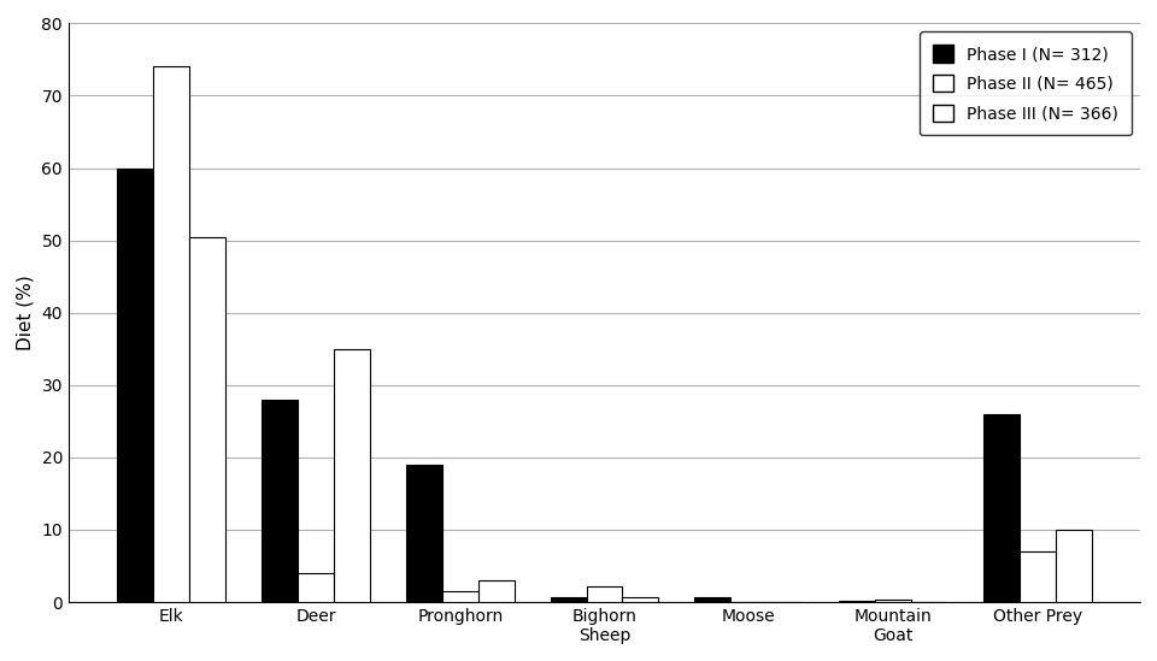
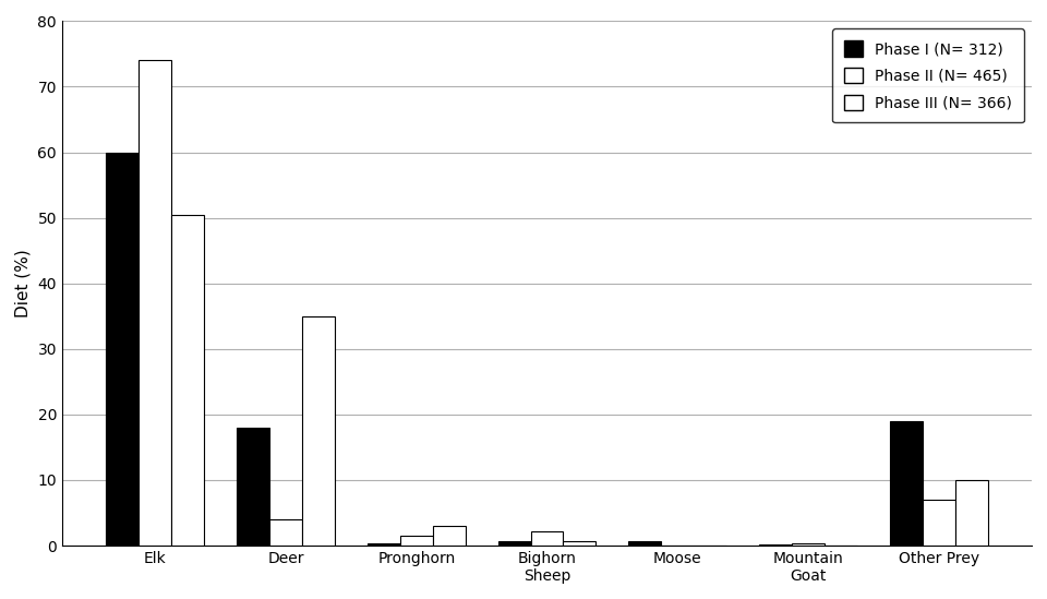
Phase I (N= 312)/Deer: 28.0 -> 18.0
Phase I (N= 312)/Pronghorn: 19.0 -> 0.3
Phase I (N= 312)/Other Prey: 26.0 -> 19.0
